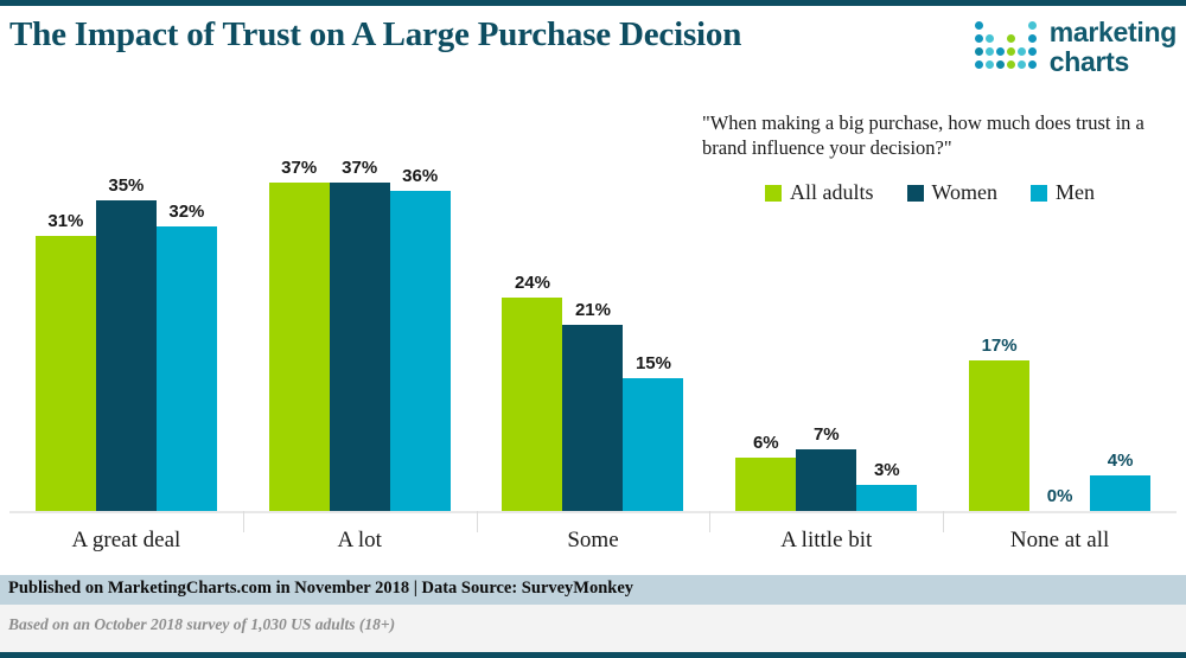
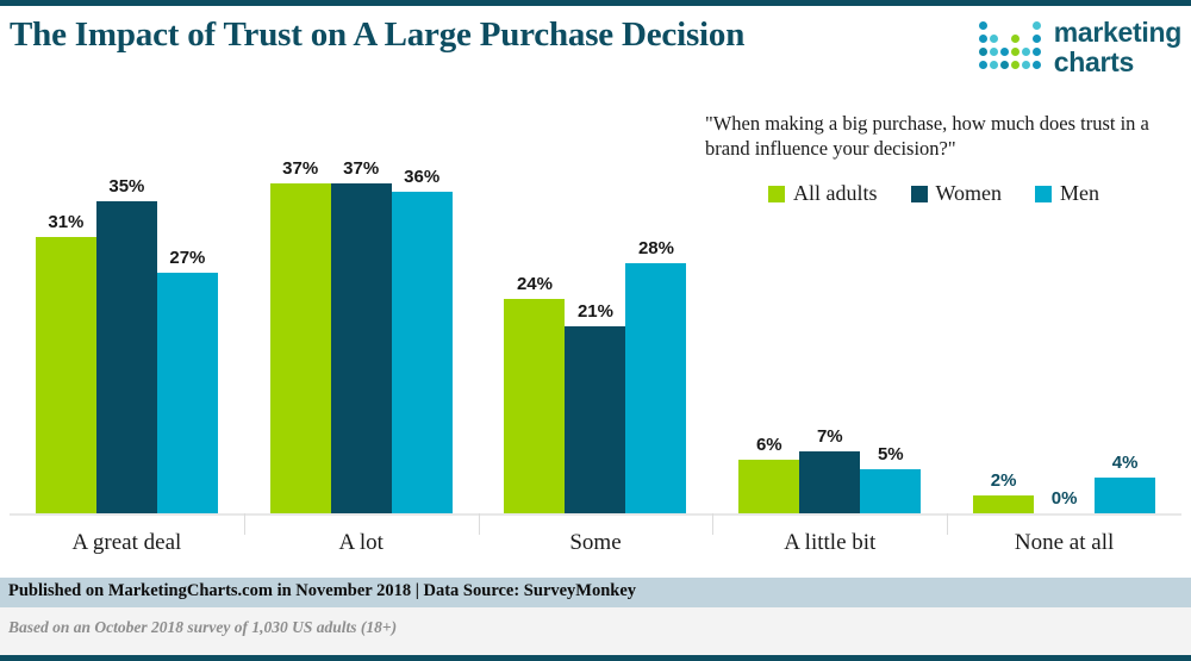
Men/A great deal: 32% -> 27%
Men/Some: 15% -> 28%
Men/A little bit: 3% -> 5%
All adults/None at all: 17% -> 2%
